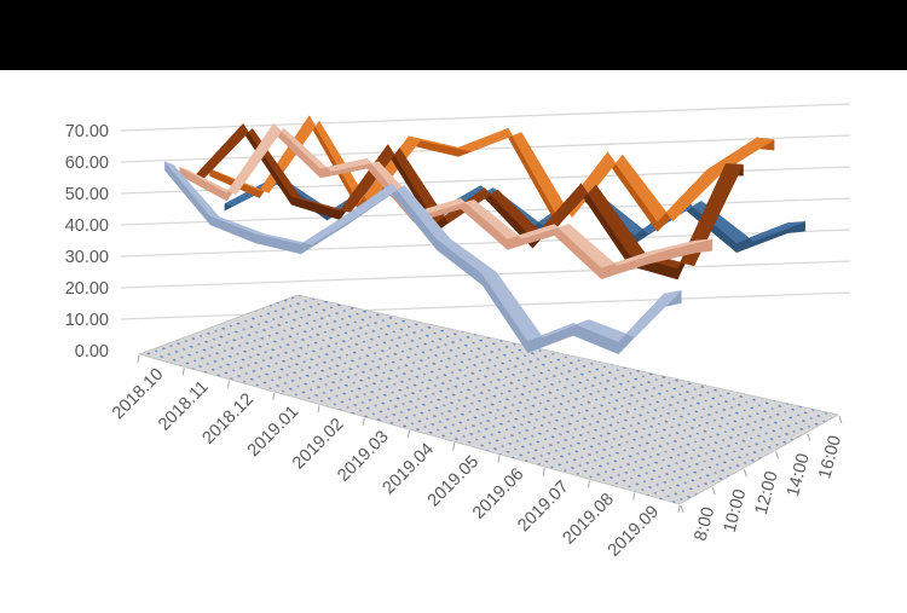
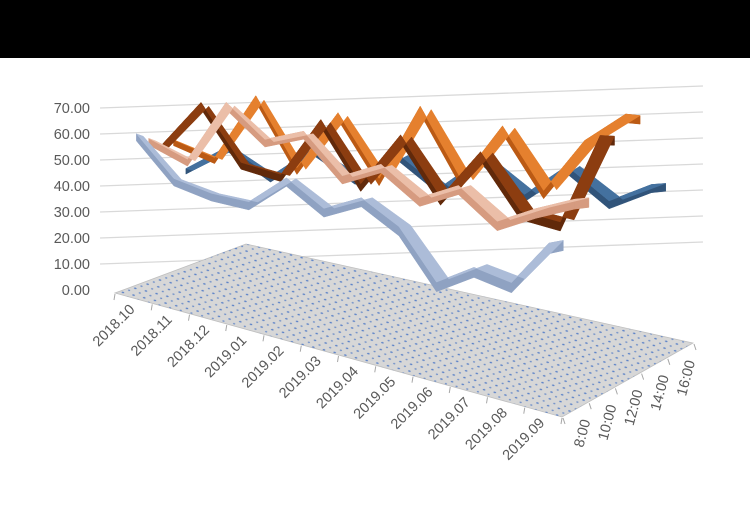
8:00/2019.03: 52 -> 37
14:00/2019.03: 64 -> 46
12:00/2019.04: 53 -> 59
14:00/2019.07: 47 -> 45
